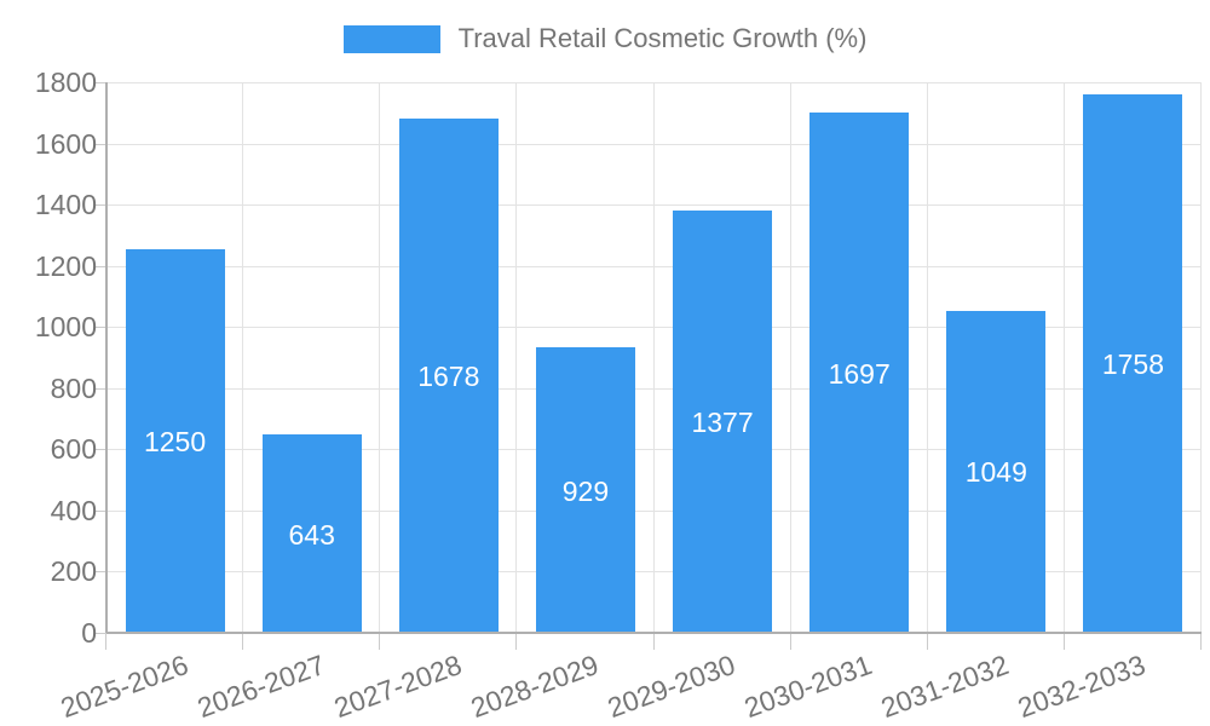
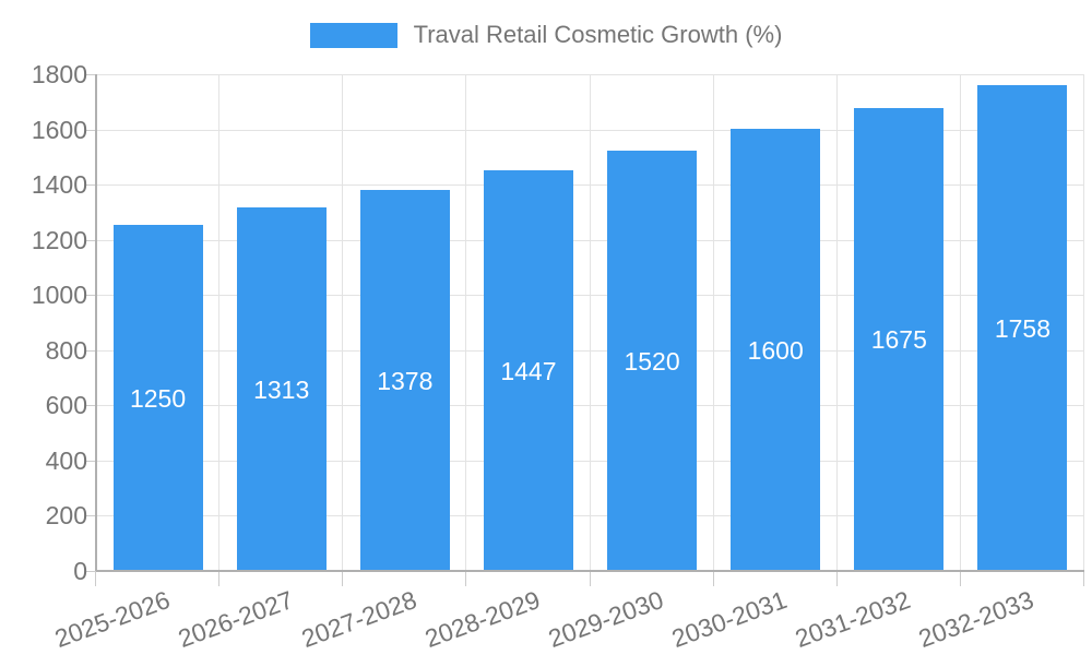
2026-2027: 643 -> 1313
2027-2028: 1678 -> 1378
2028-2029: 929 -> 1447
2029-2030: 1377 -> 1520
2030-2031: 1697 -> 1600
2031-2032: 1049 -> 1675
